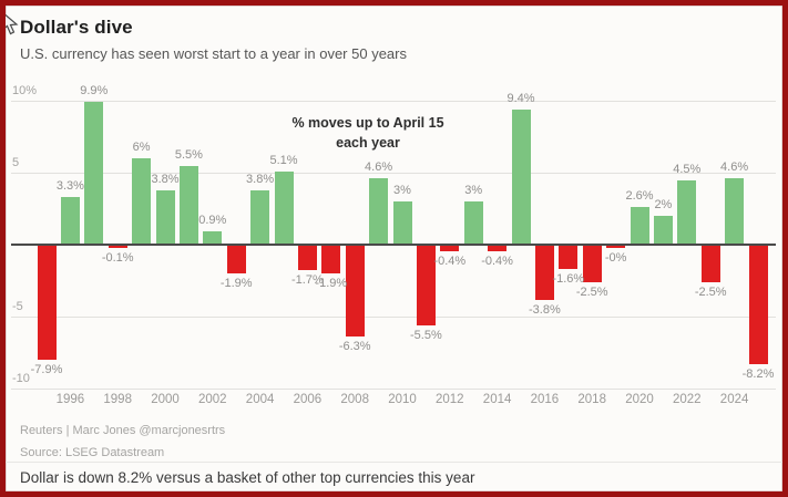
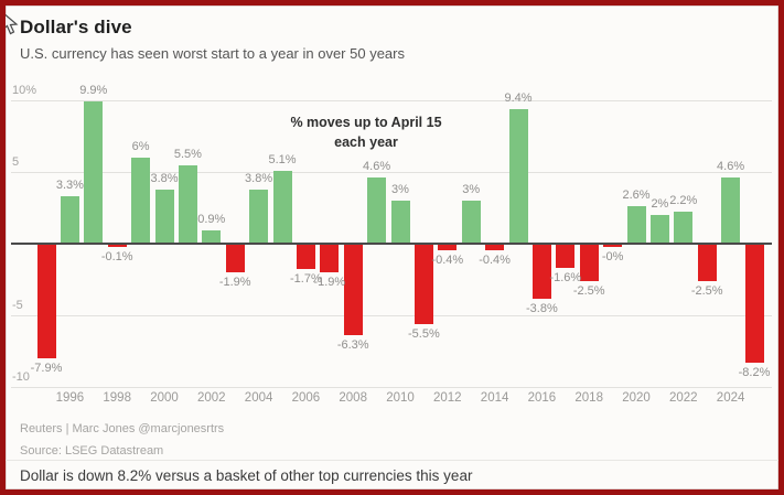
2022: 4.5% -> 2.2%
